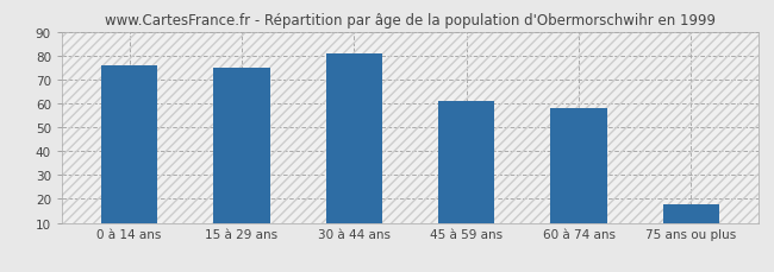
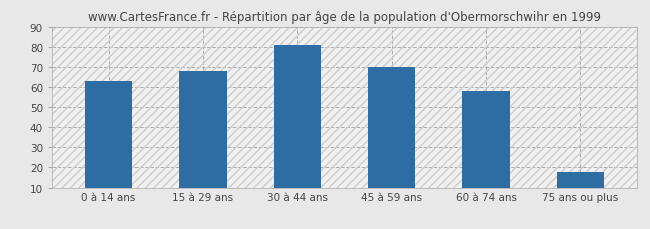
0 à 14 ans: 76 -> 63
15 à 29 ans: 75 -> 68
45 à 59 ans: 61 -> 70
